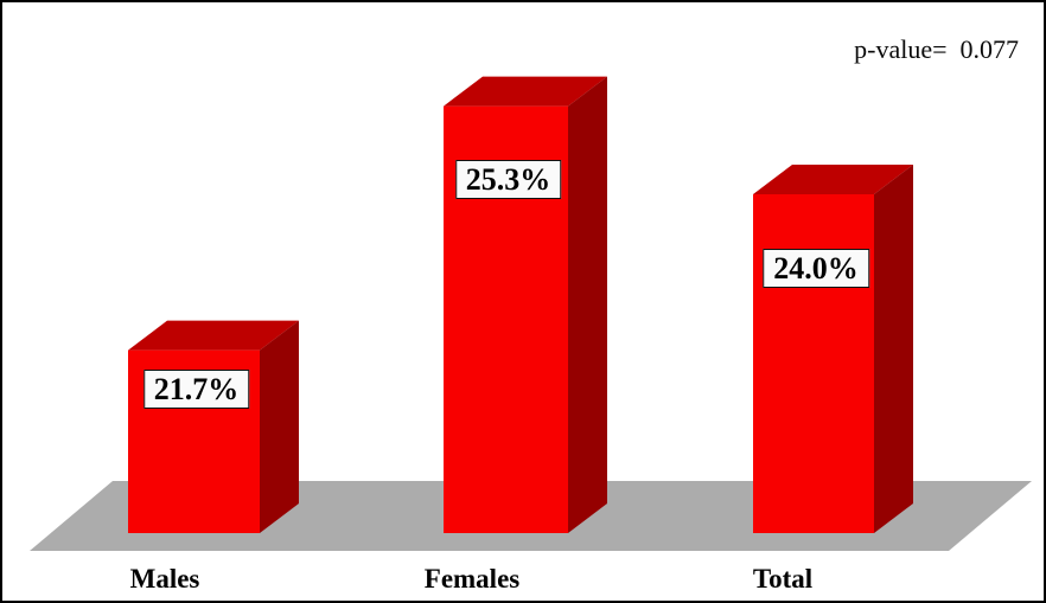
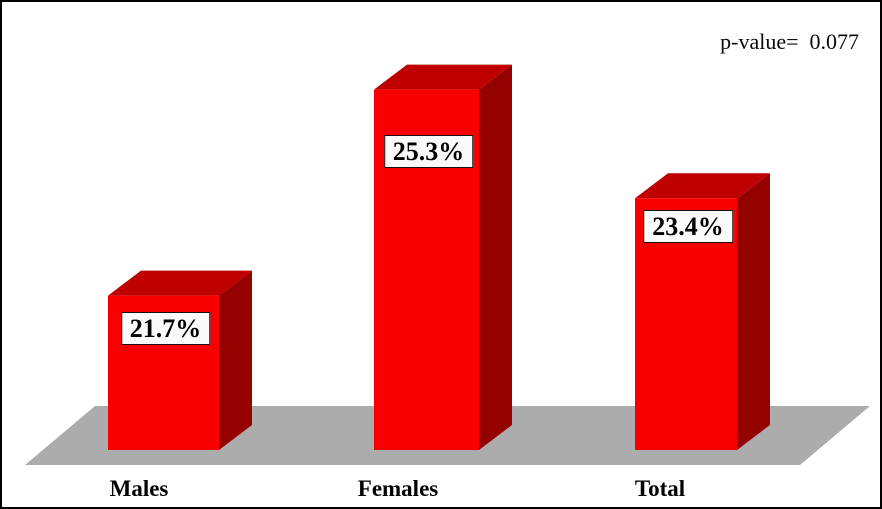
Total: 24.0% -> 23.4%
